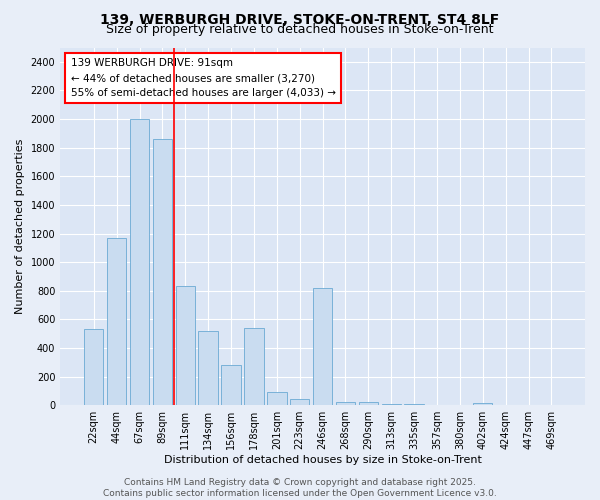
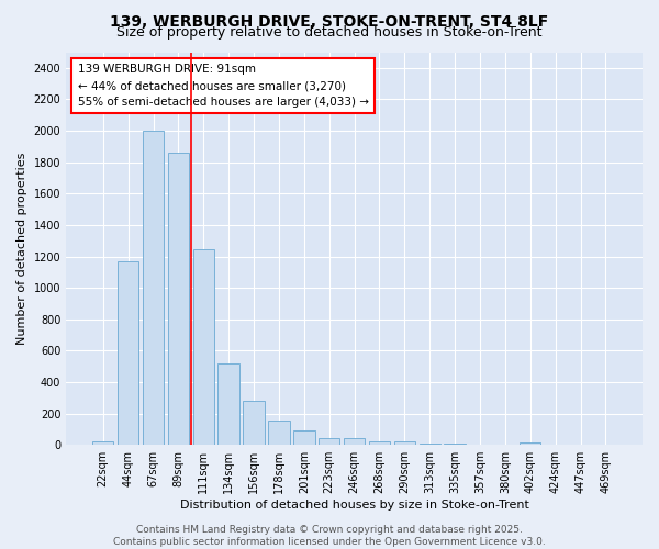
22sqm: 530 -> 20
111sqm: 830 -> 1240
178sqm: 540 -> 160
246sqm: 820 -> 40
